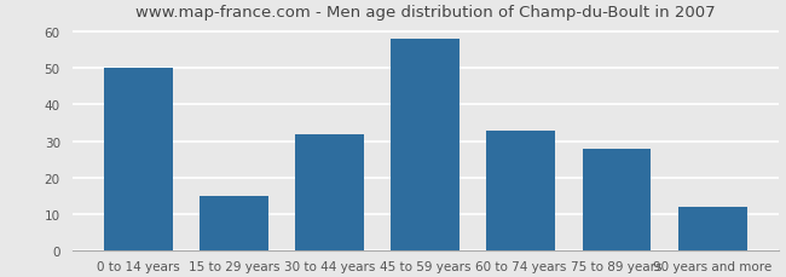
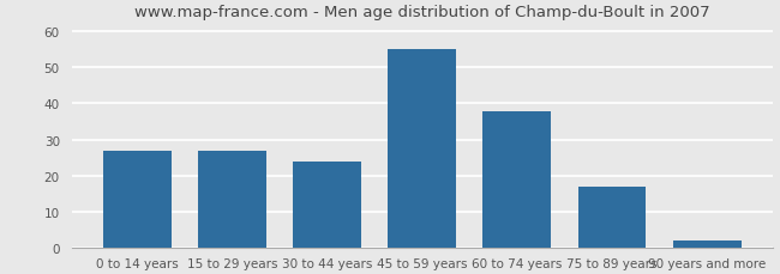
0 to 14 years: 50 -> 27
15 to 29 years: 15 -> 27
30 to 44 years: 32 -> 24
45 to 59 years: 58 -> 55
60 to 74 years: 33 -> 38
75 to 89 years: 28 -> 17
90 years and more: 12 -> 2
